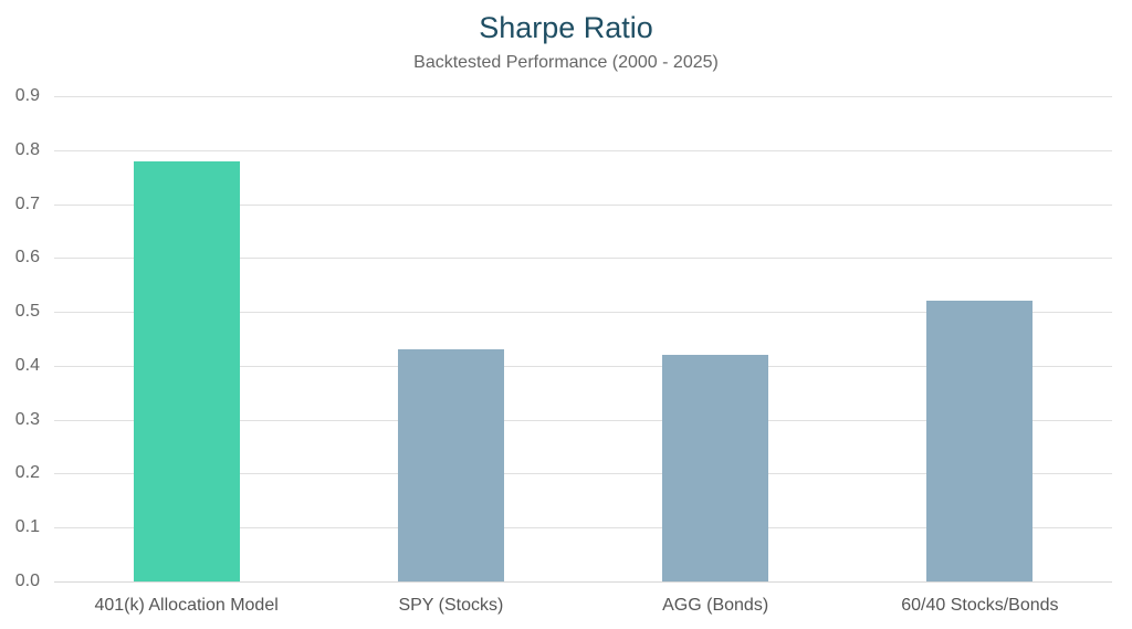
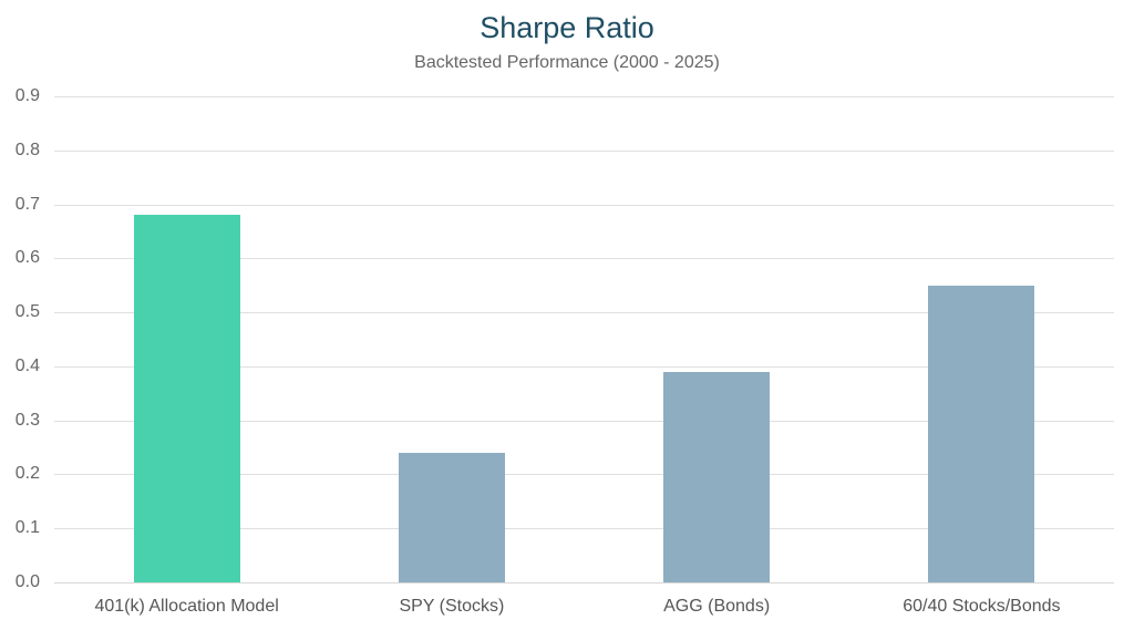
401(k) Allocation Model: 0.78 -> 0.68
SPY (Stocks): 0.43 -> 0.24
AGG (Bonds): 0.42 -> 0.39
60/40 Stocks/Bonds: 0.52 -> 0.55
